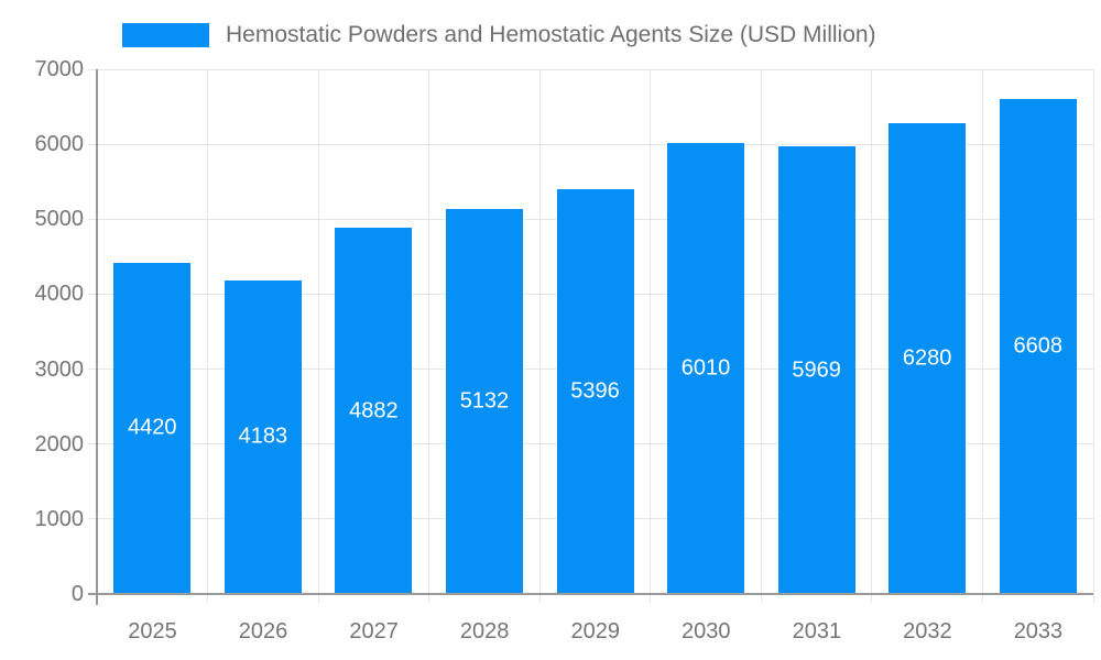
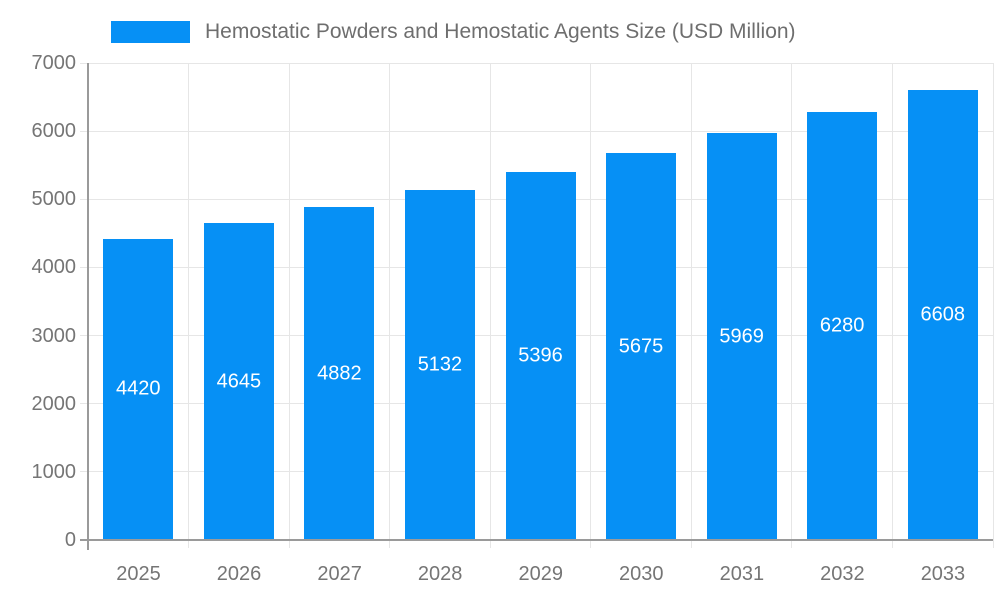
2026: 4183 -> 4645
2030: 6010 -> 5675
